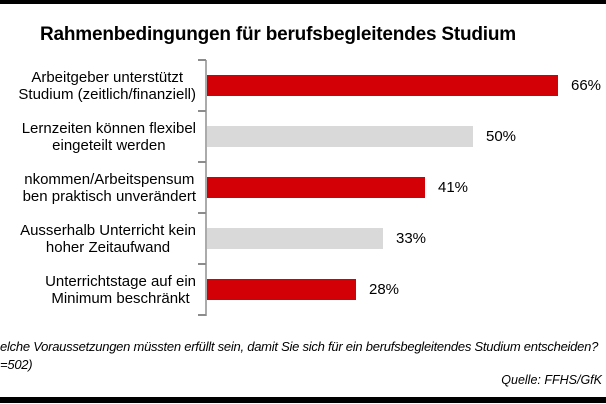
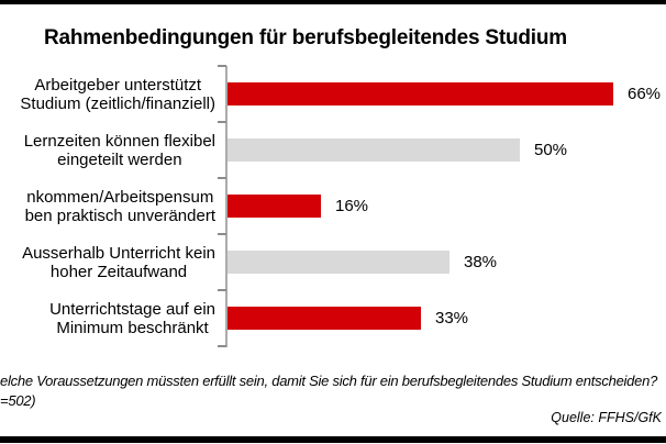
nkommen/Arbeitspensum ben praktisch unverändert: 41% -> 16%
Ausserhalb Unterricht kein hoher Zeitaufwand: 33% -> 38%
Unterrichtstage auf ein Minimum beschränkt: 28% -> 33%
